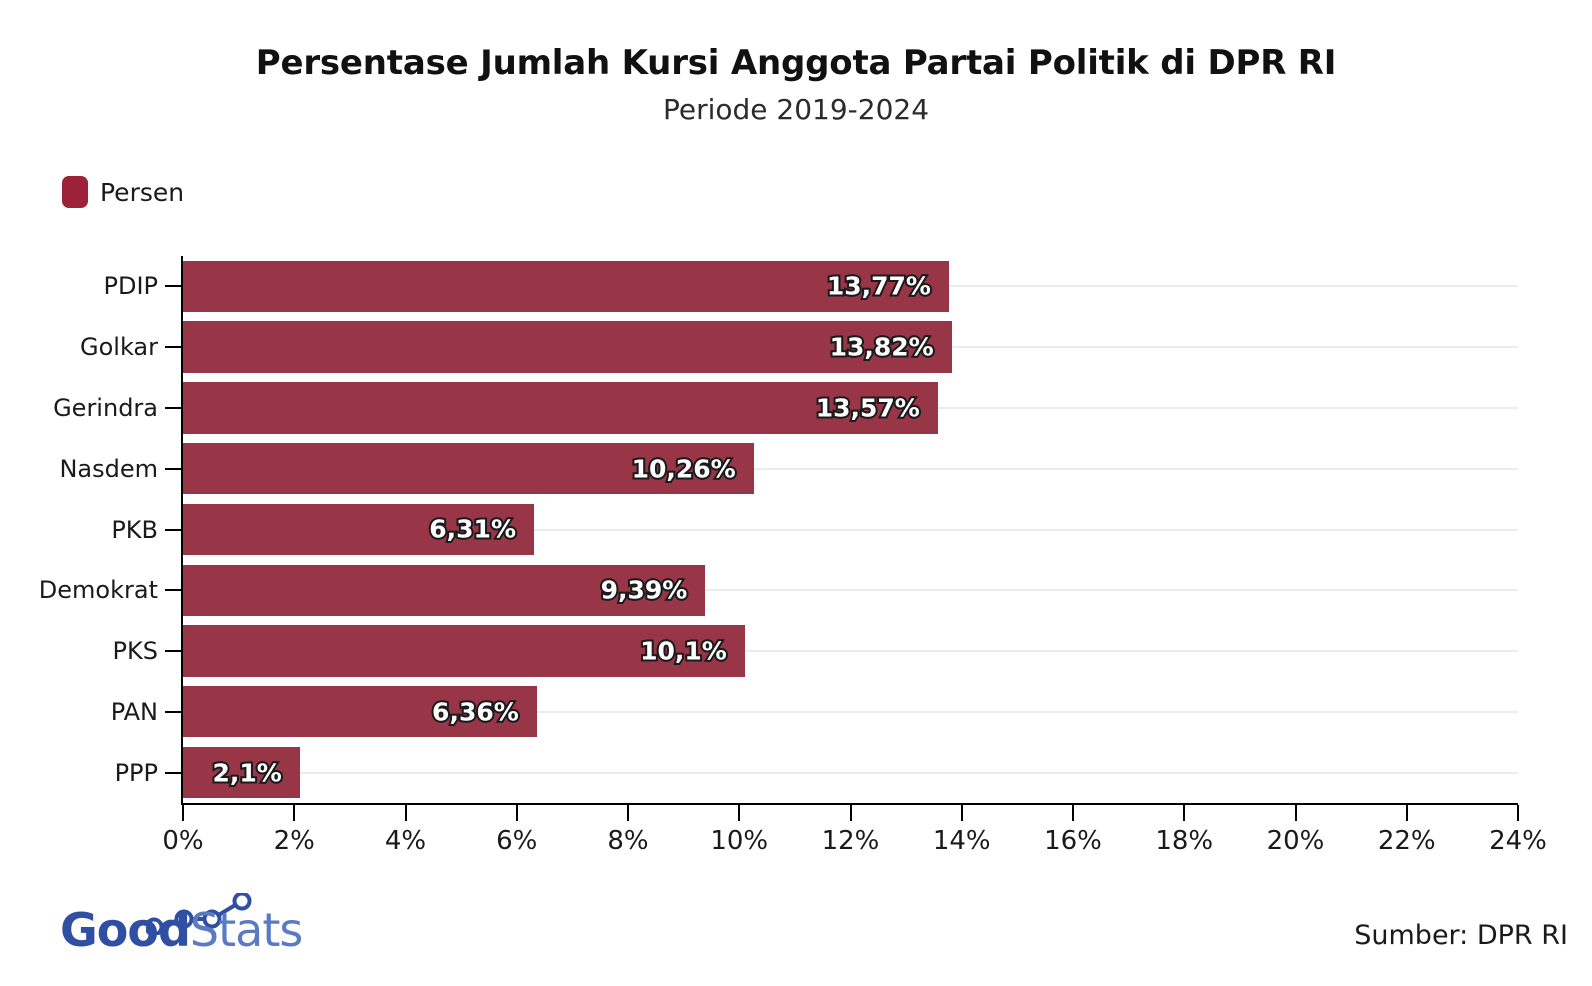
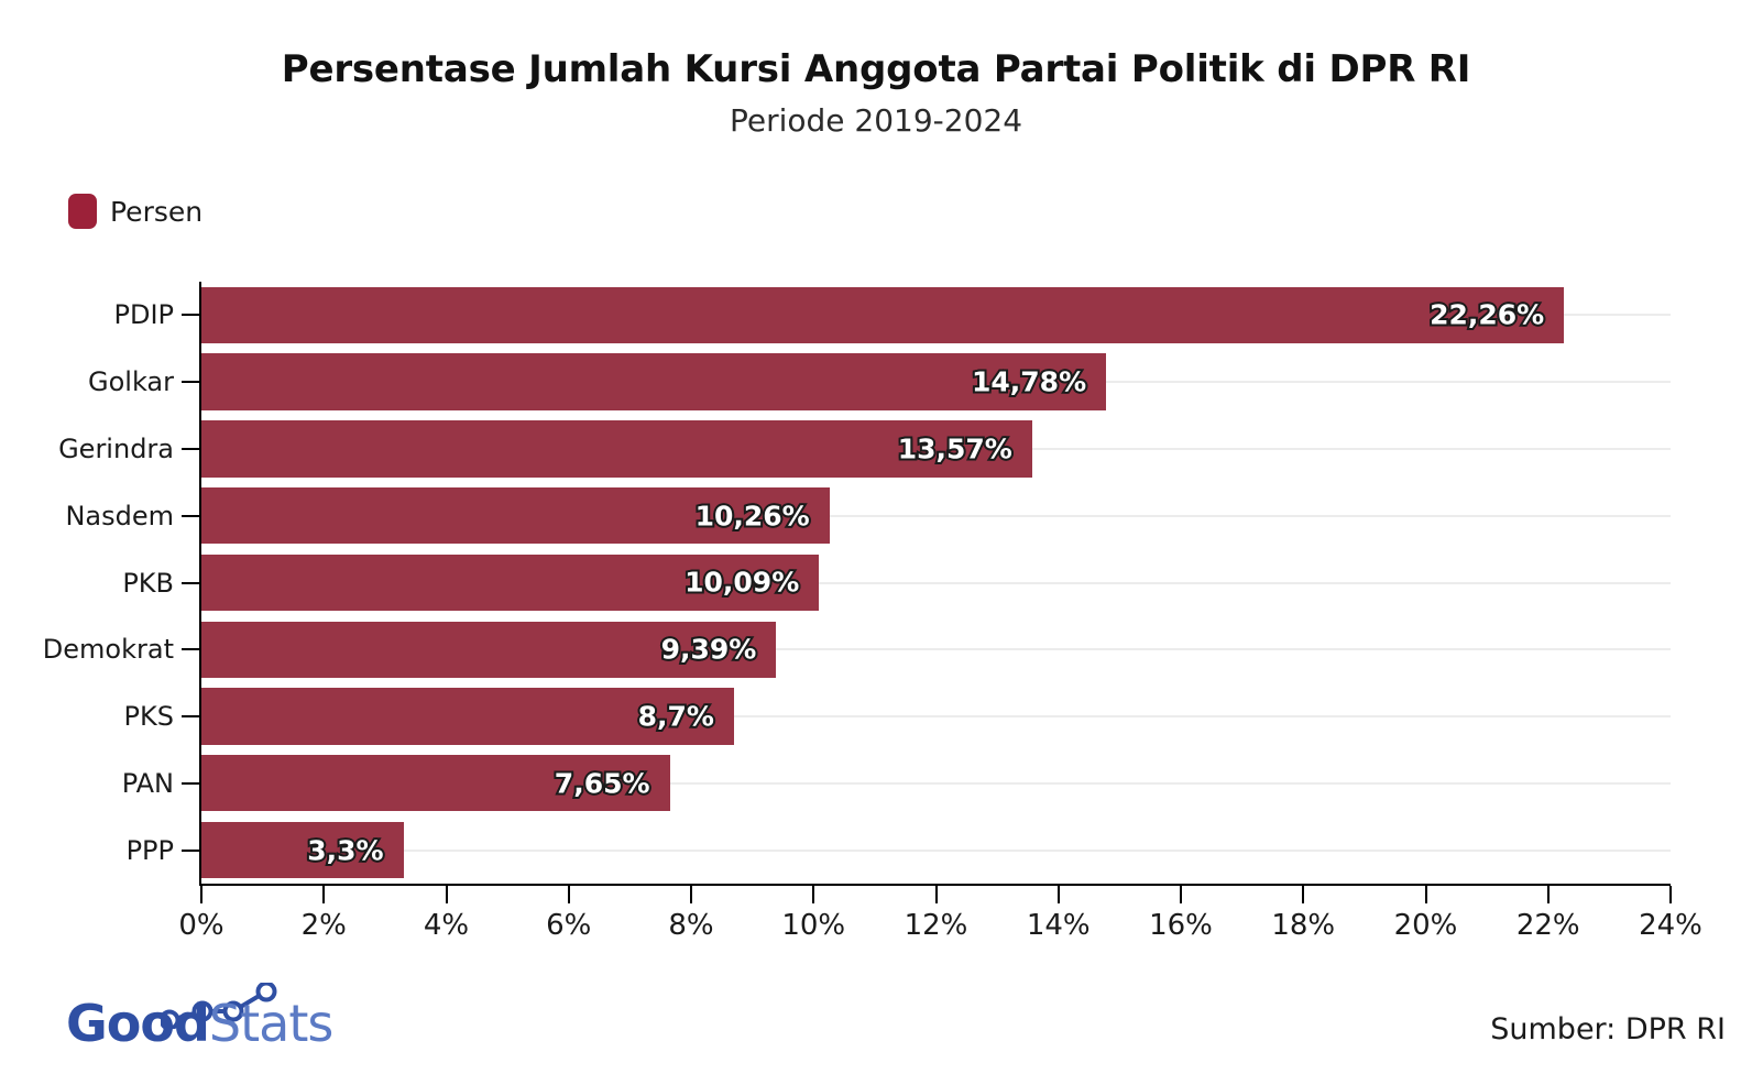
PDIP: 13,77% -> 22,26%
Golkar: 13,82% -> 14,78%
PKB: 6,31% -> 10,09%
PKS: 10,1% -> 8,7%
PAN: 6,36% -> 7,65%
PPP: 2,1% -> 3,3%
